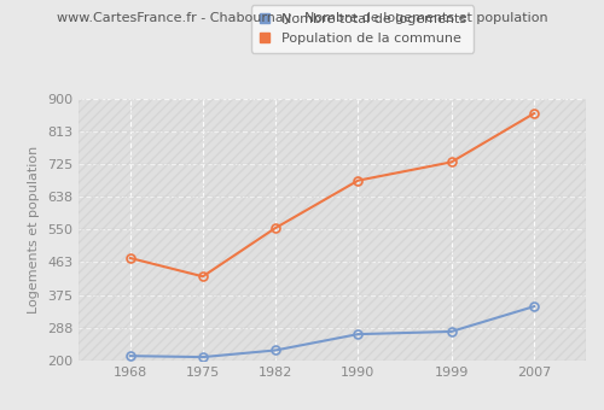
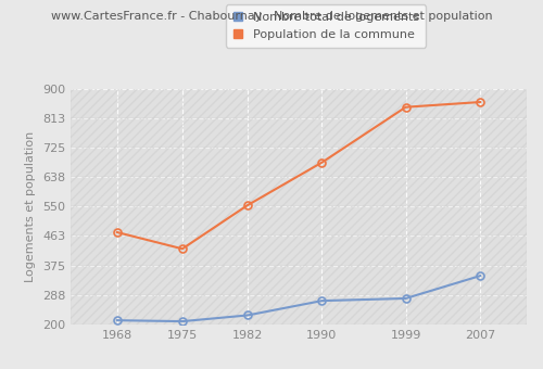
Population de la commune/1999: 730 -> 845
